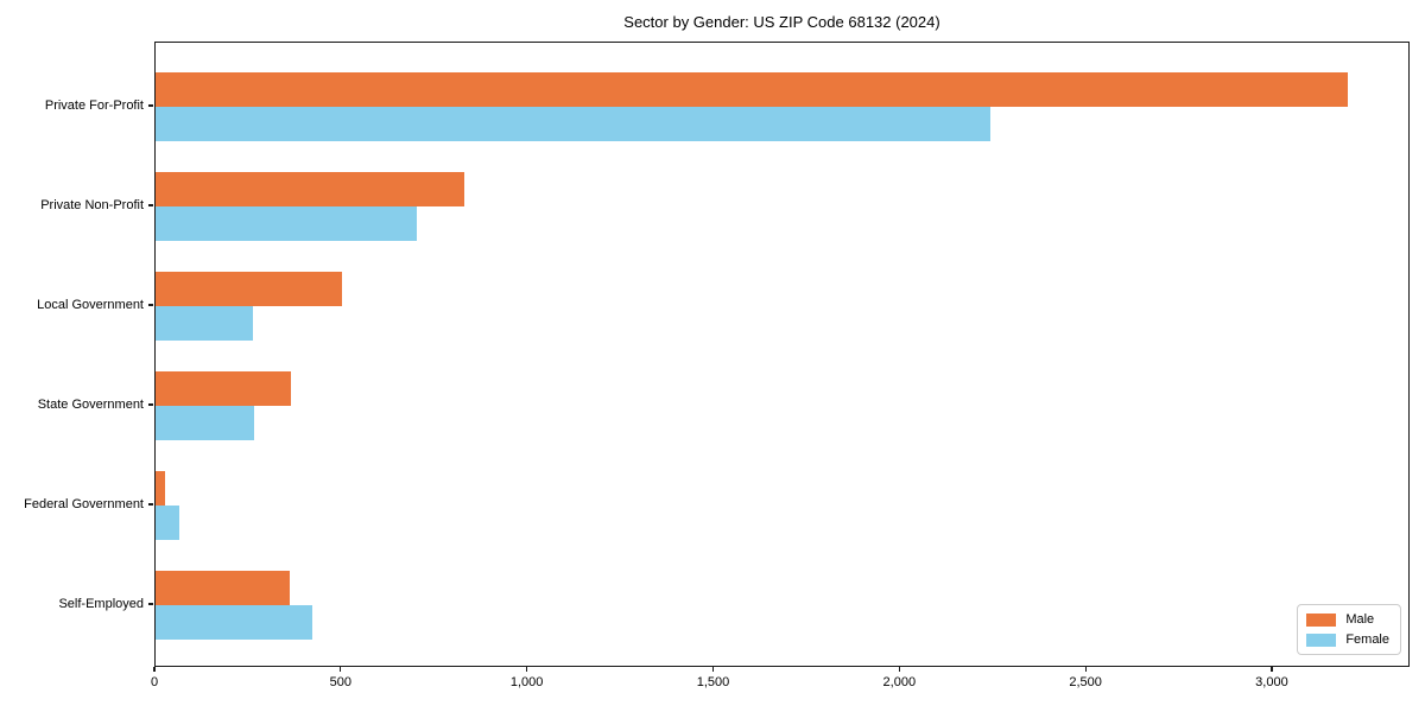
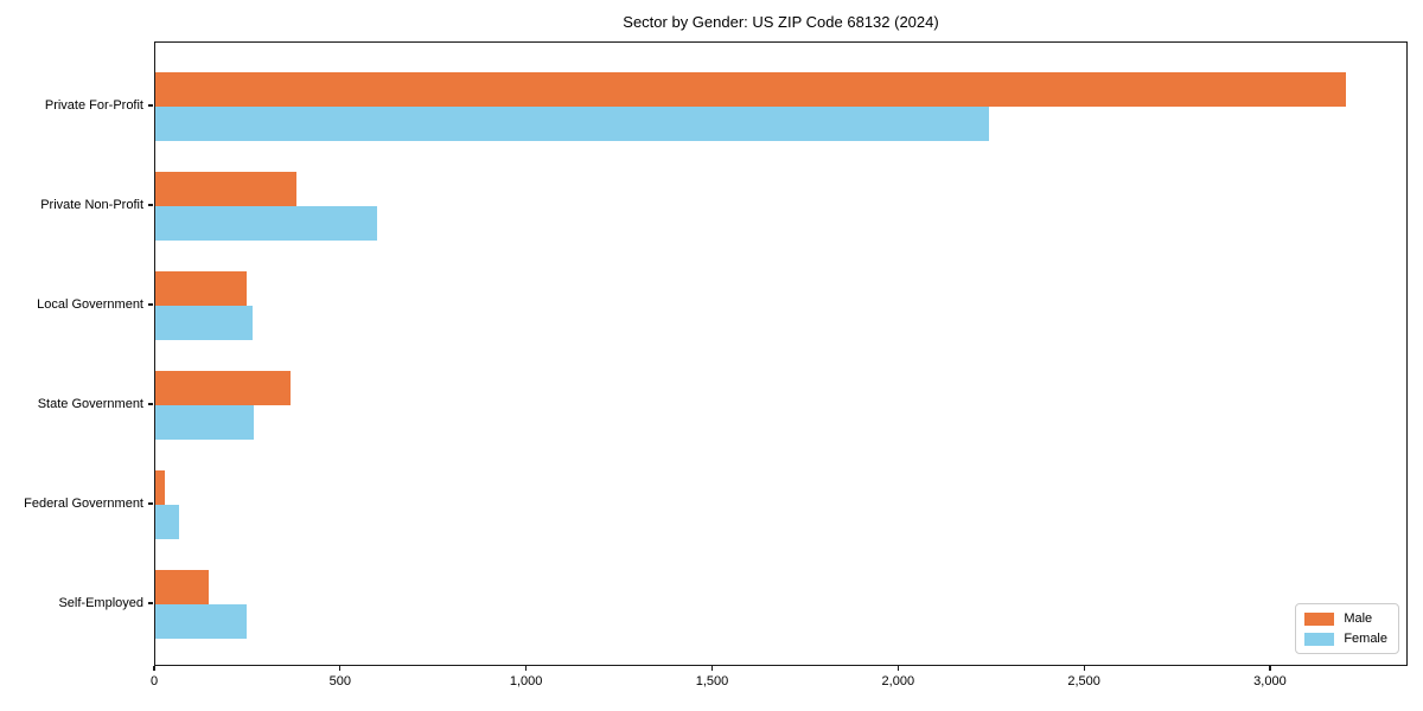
Male/Private Non-Profit: 830 -> 380
Female/Private Non-Profit: 700 -> 600
Male/Local Government: 500 -> 250
Male/Self-Employed: 360 -> 140
Female/Self-Employed: 420 -> 240
